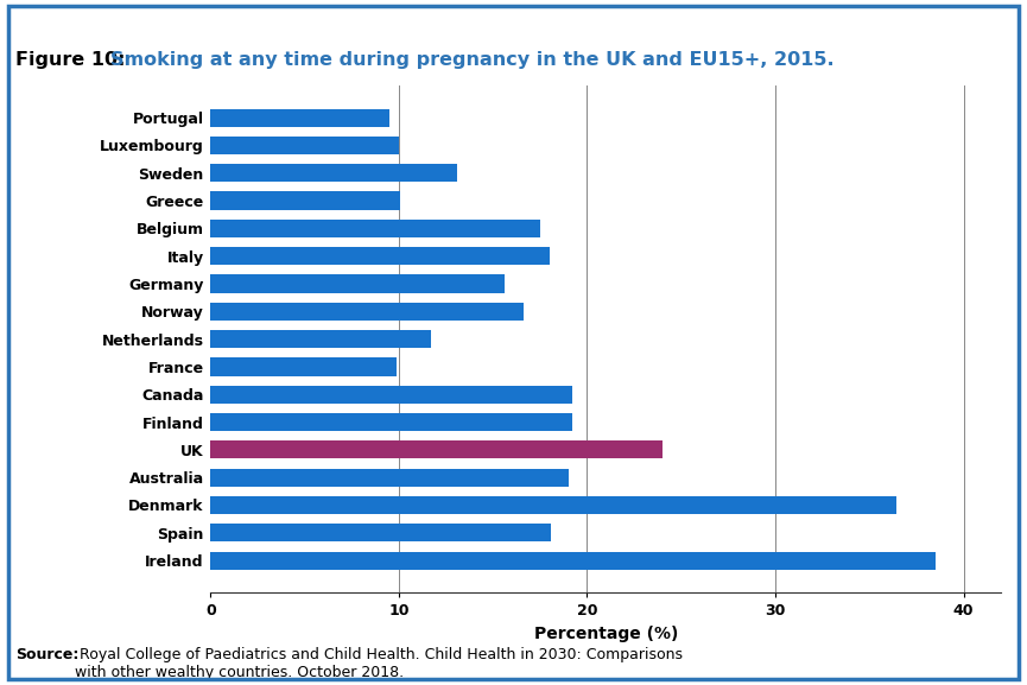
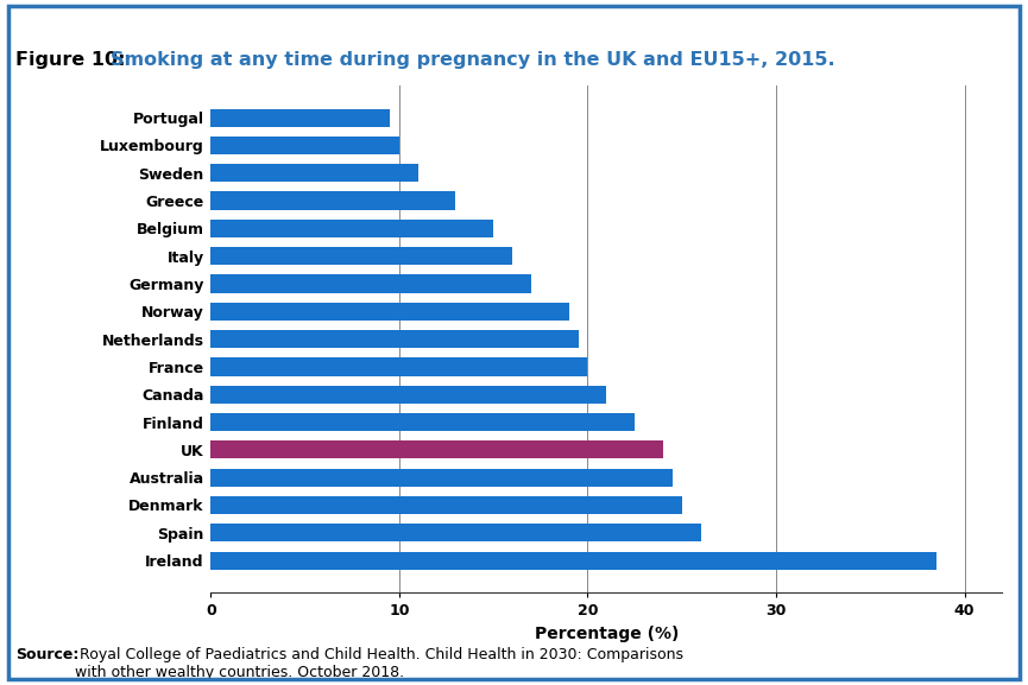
Sweden: 13.1 -> 11.0
Greece: 10.1 -> 13.0
Belgium: 17.5 -> 15.0
Italy: 18.0 -> 16.0
Germany: 15.6 -> 17.0
Norway: 16.6 -> 19.0
Netherlands: 11.7 -> 19.5
France: 9.9 -> 20.0
Canada: 19.2 -> 21.0
Finland: 19.2 -> 22.5
Australia: 19.0 -> 24.5
Denmark: 36.4 -> 25.0
Spain: 18.1 -> 26.0
